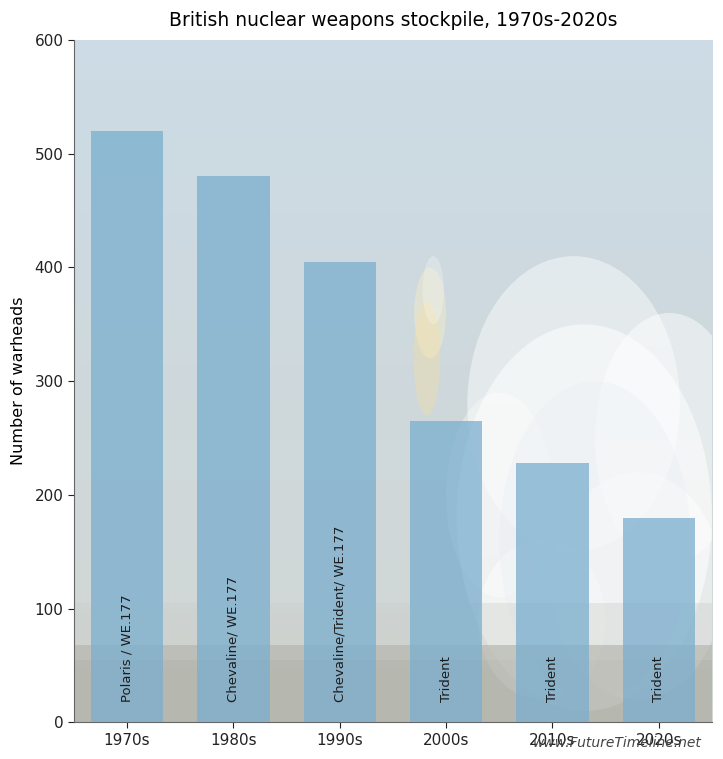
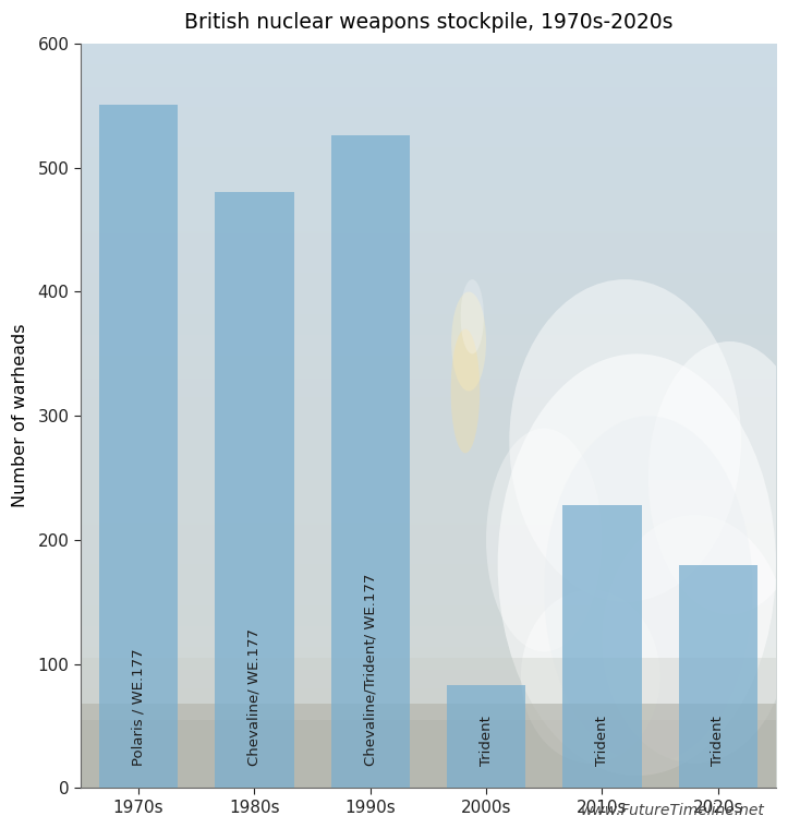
1970s: 520 -> 551
1990s: 405 -> 526
2000s: 265 -> 83
